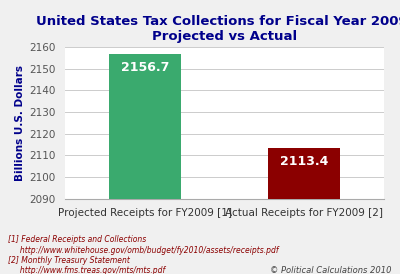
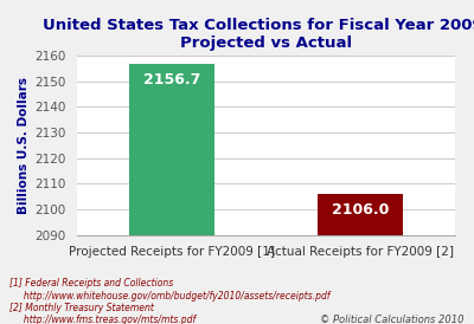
Actual Receipts for FY2009 [2]: 2113.4 -> 2106.0
